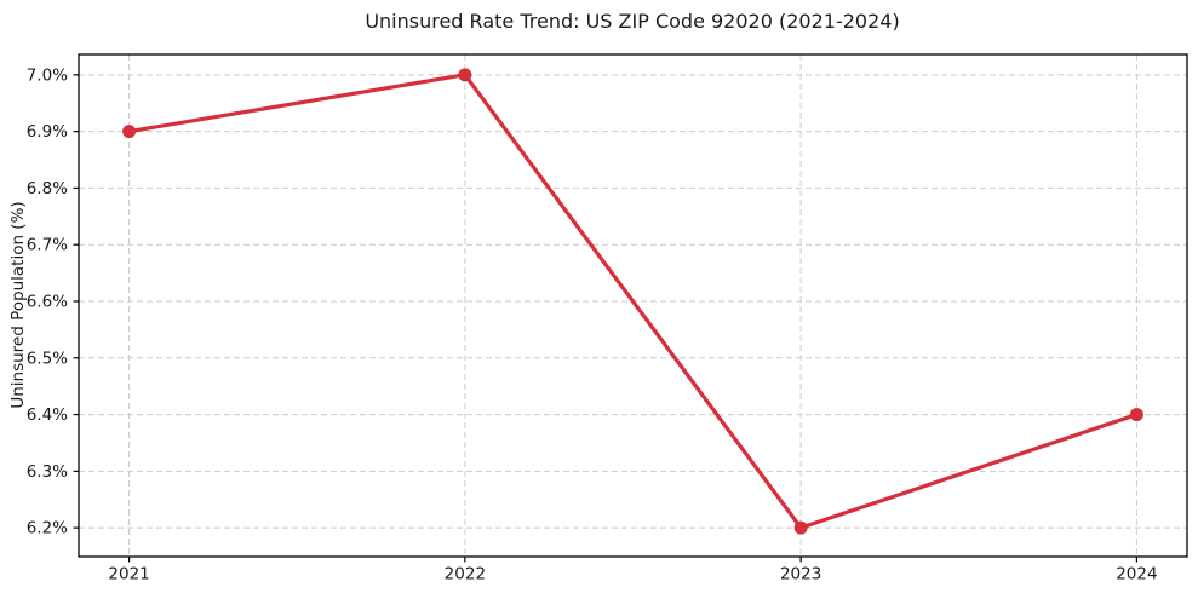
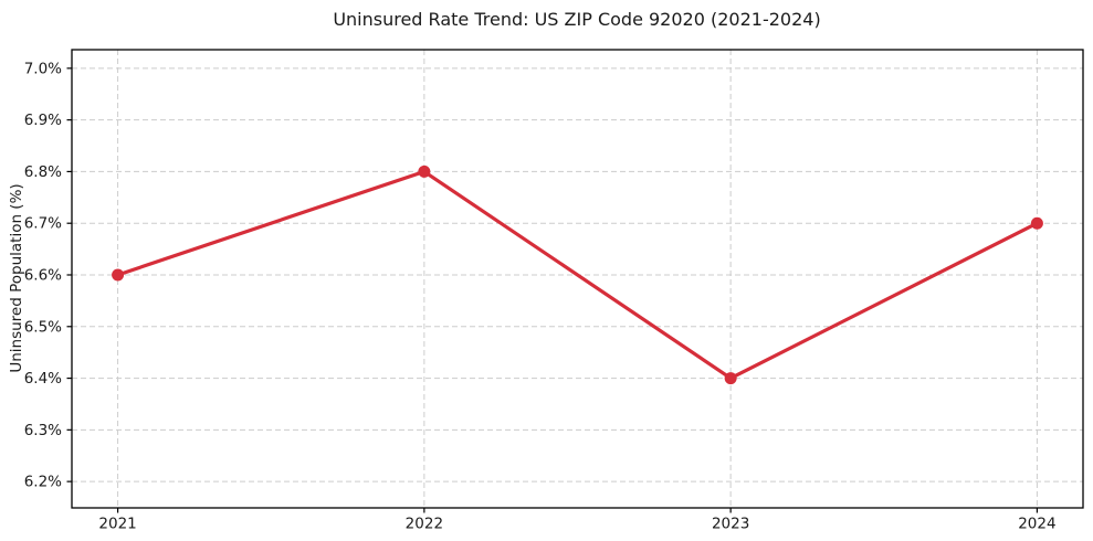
2021: 6.9% -> 6.6%
2022: 7.0% -> 6.8%
2023: 6.2% -> 6.4%
2024: 6.4% -> 6.7%
